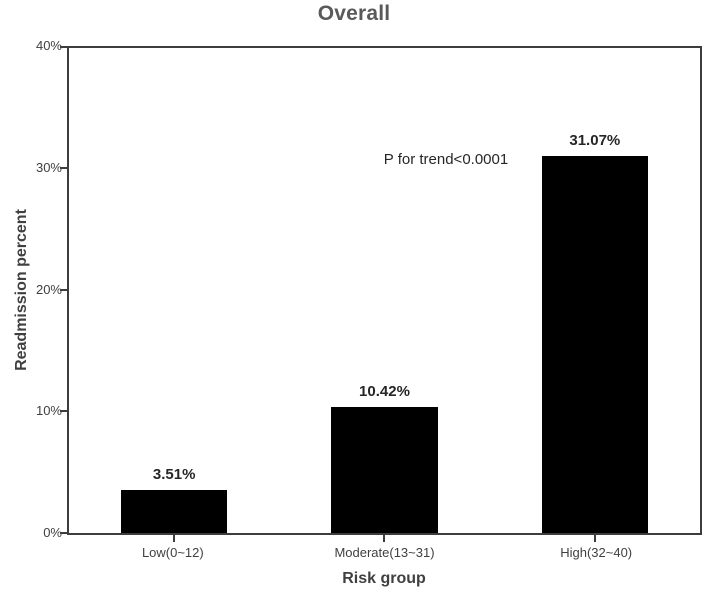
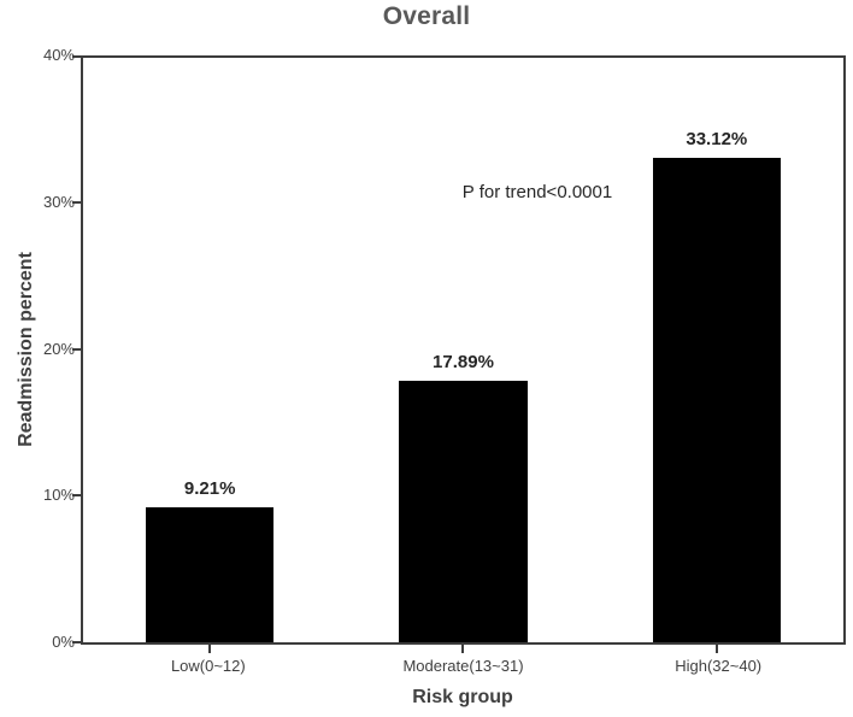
Low(0~12): 3.51% -> 9.21%
Moderate(13~31): 10.42% -> 17.89%
High(32~40): 31.07% -> 33.12%
